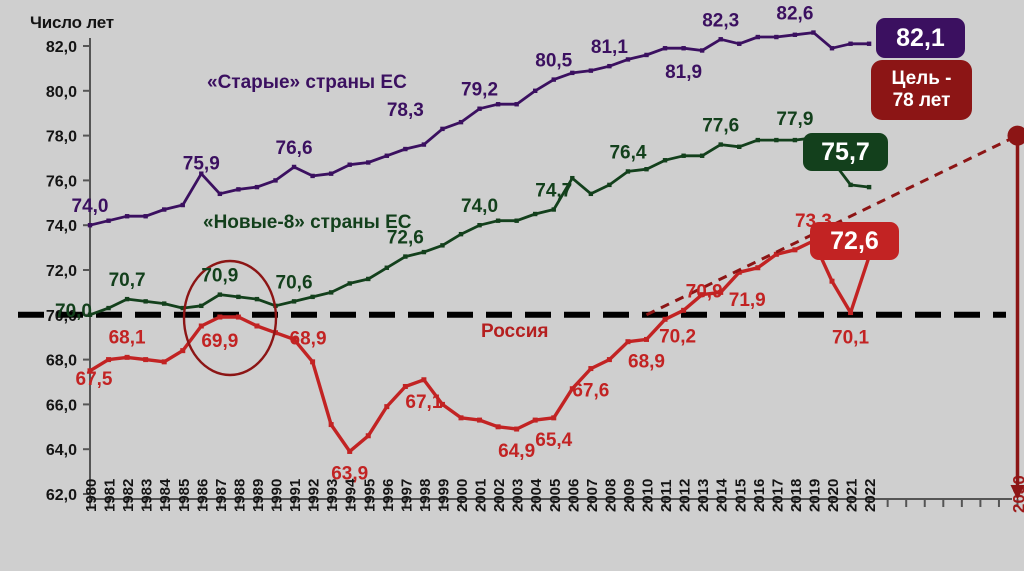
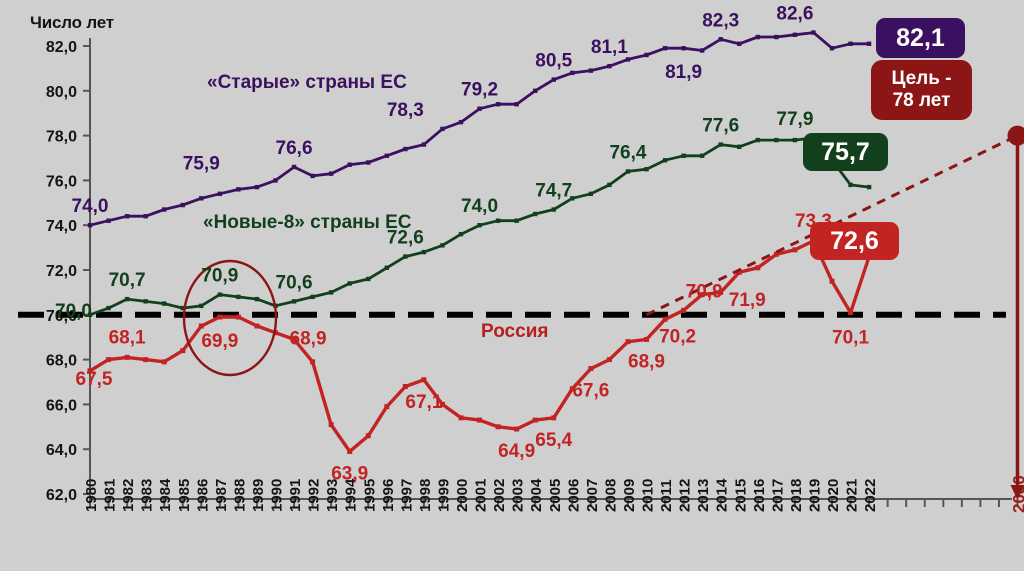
«Старые» страны ЕС/1986: 76,3 -> 75,2
«Новые-8» страны ЕС/2006: 76,1 -> 75,2
